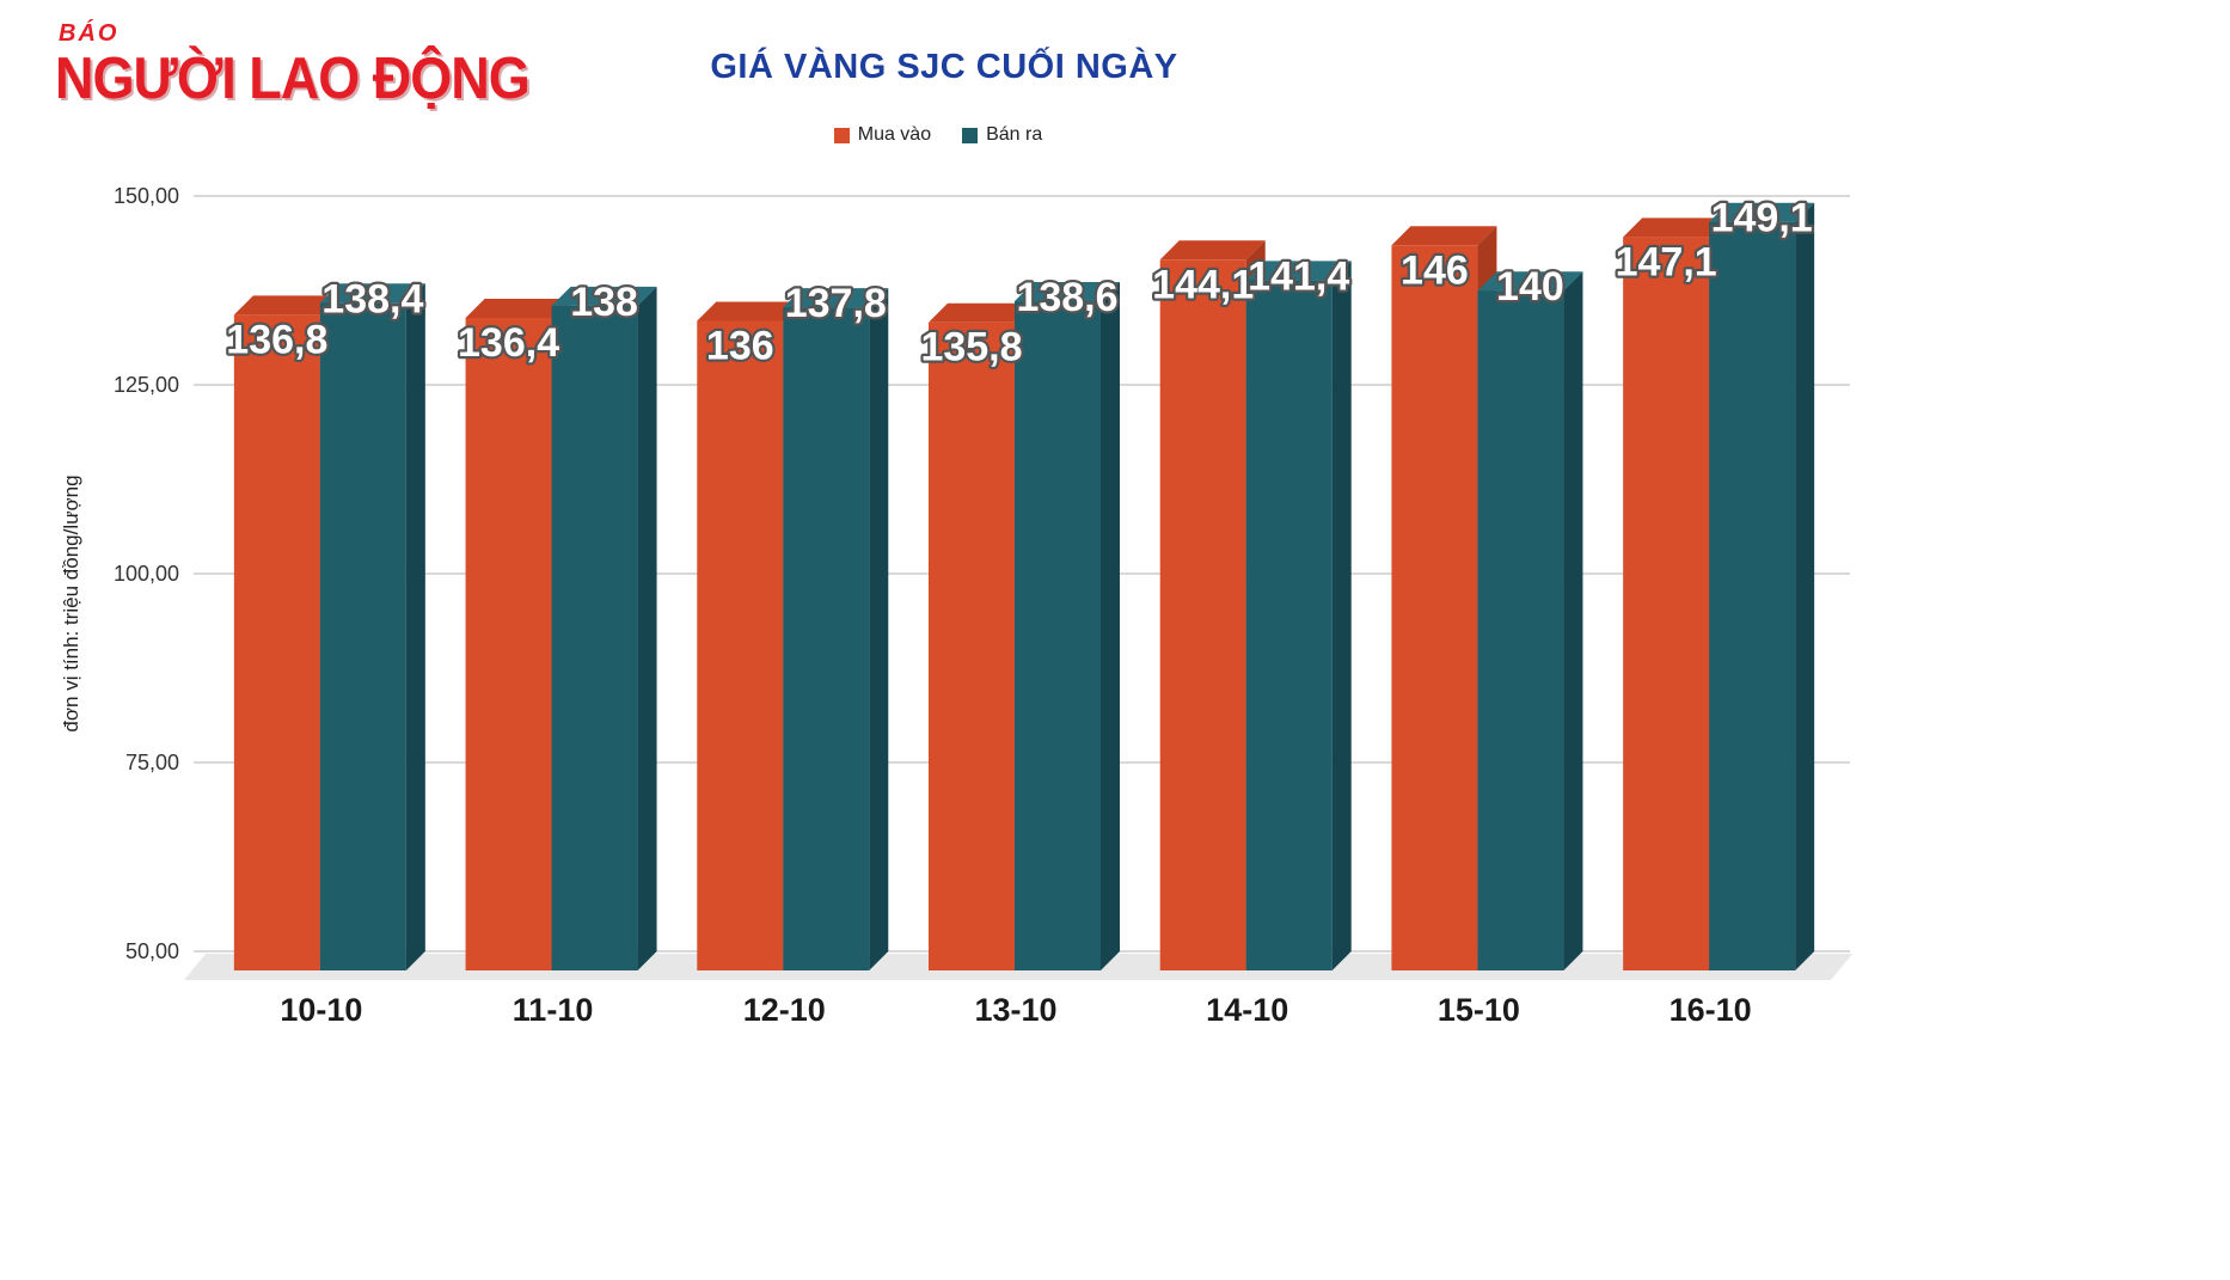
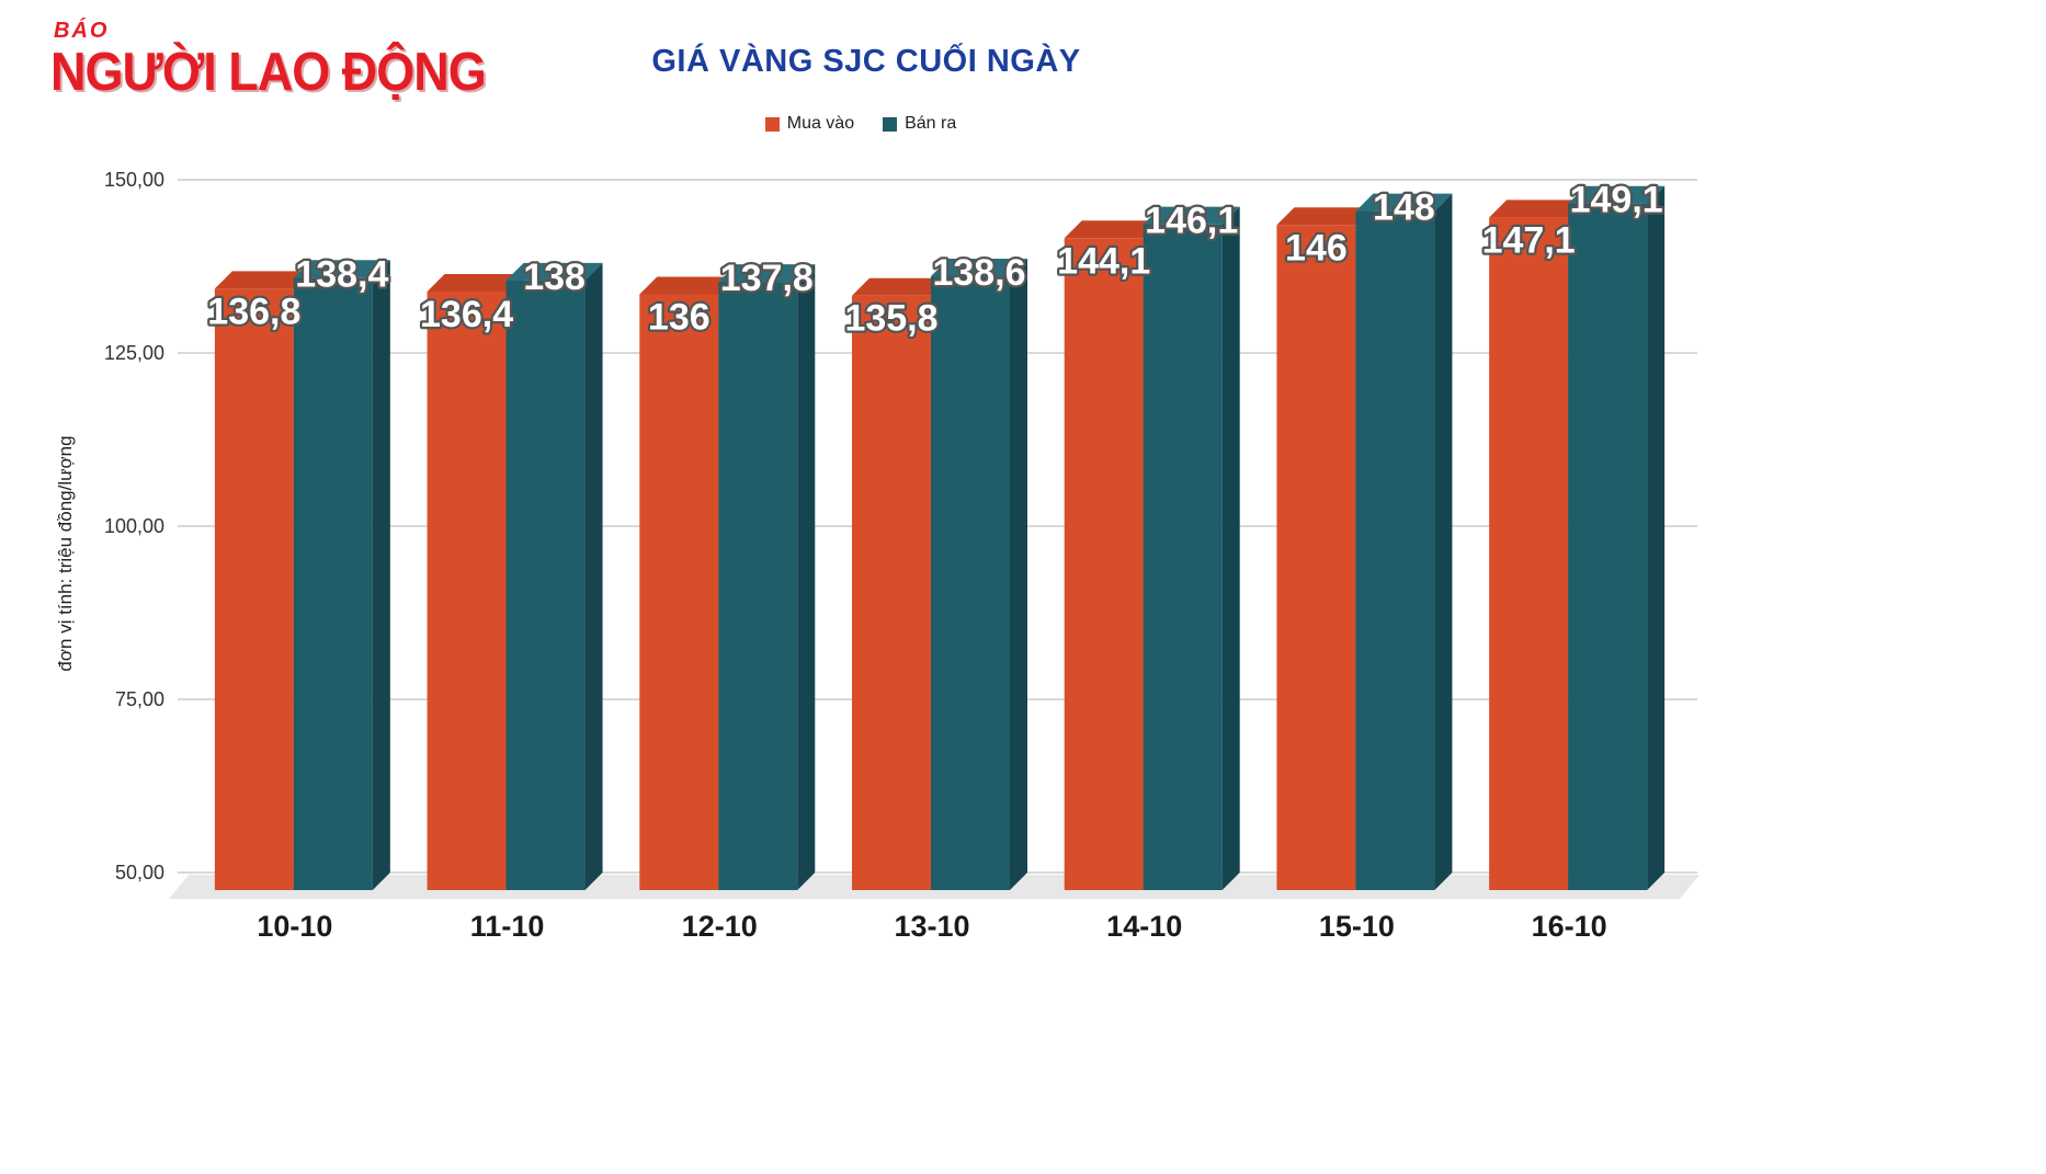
Bán ra/14-10: 141,4 -> 146,1
Bán ra/15-10: 140 -> 148
